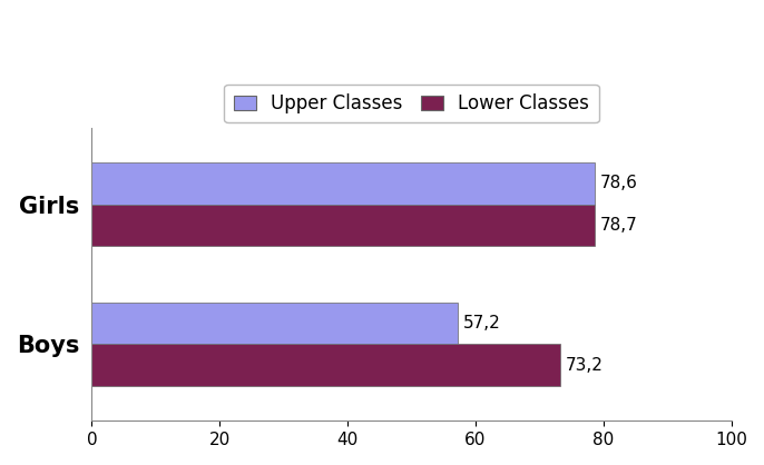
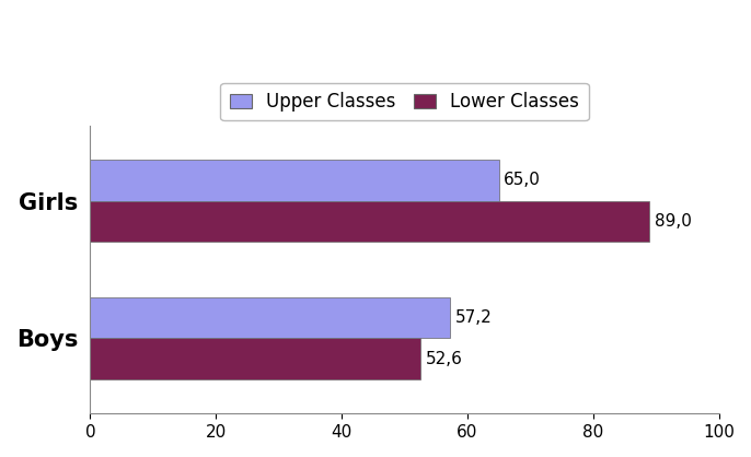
Upper Classes/Girls: 78,6 -> 65,0
Lower Classes/Girls: 78,7 -> 89,0
Lower Classes/Boys: 73,2 -> 52,6
